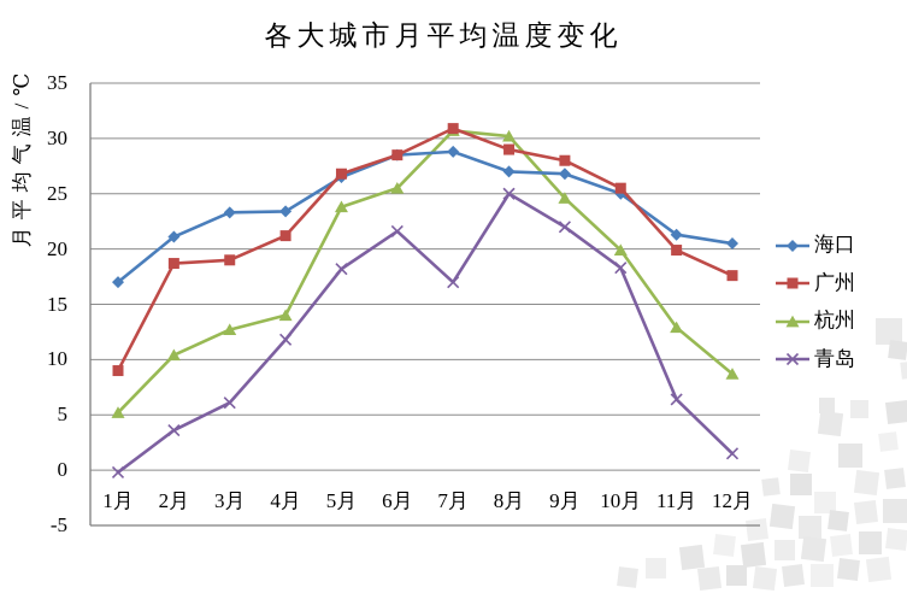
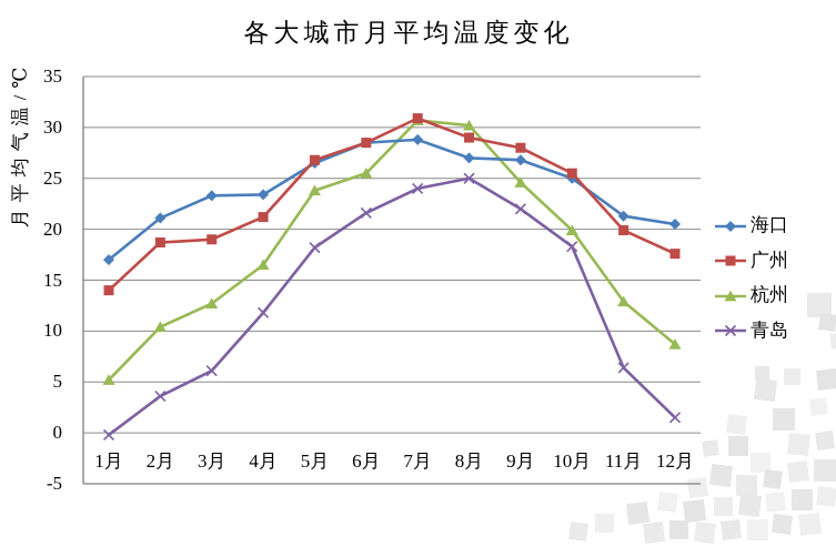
广州/1月: 9 -> 14
杭州/4月: 14 -> 16
青岛/7月: 17 -> 24
